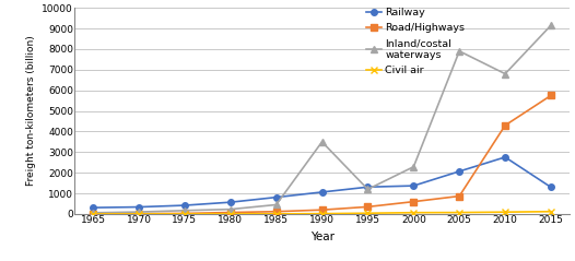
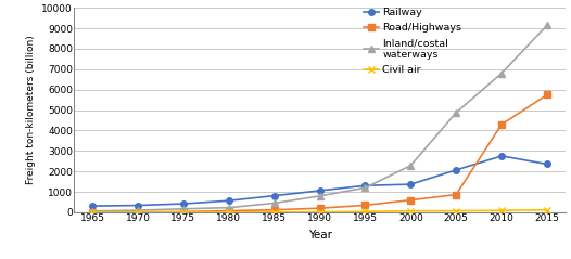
Inland/costal waterways/1990: 3500 -> 800
Inland/costal waterways/2005: 7900 -> 4900
Railway/2015: 1300 -> 2400
